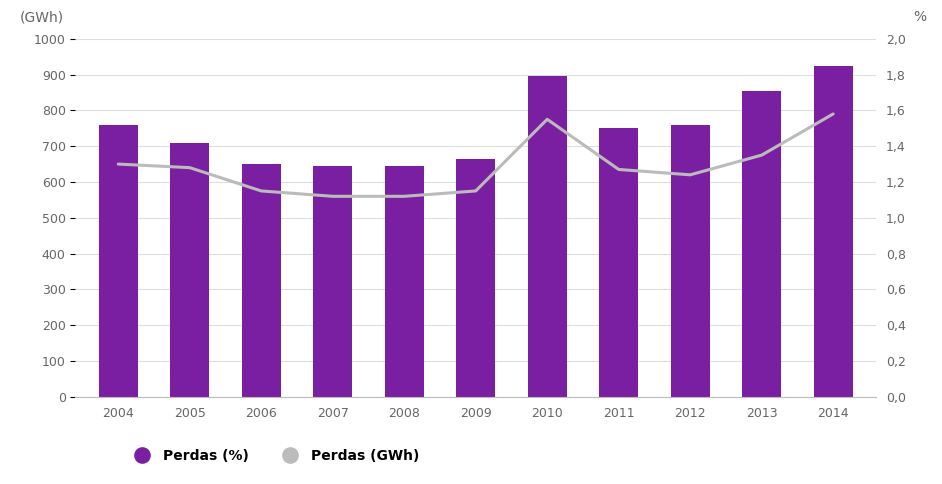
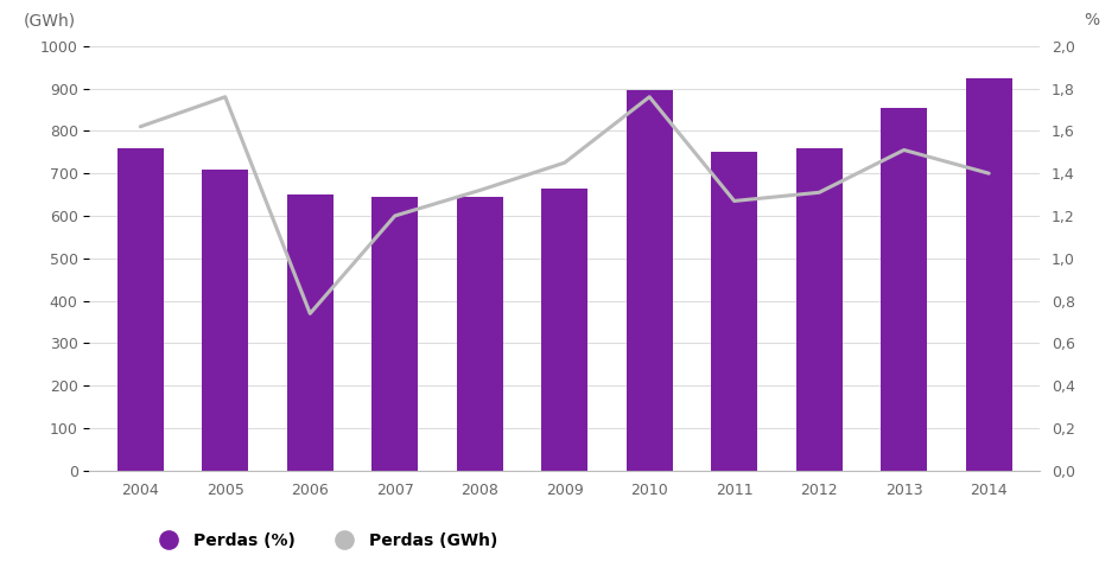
Perdas (GWh)/2004: 1,30 -> 1,62
Perdas (GWh)/2005: 1,28 -> 1,76
Perdas (GWh)/2006: 1,15 -> 0,74
Perdas (GWh)/2007: 1,12 -> 1,20
Perdas (GWh)/2008: 1,12 -> 1,32
Perdas (GWh)/2009: 1,15 -> 1,45
Perdas (GWh)/2010: 1,55 -> 1,76
Perdas (GWh)/2012: 1,24 -> 1,31
Perdas (GWh)/2013: 1,35 -> 1,51
Perdas (GWh)/2014: 1,58 -> 1,40
